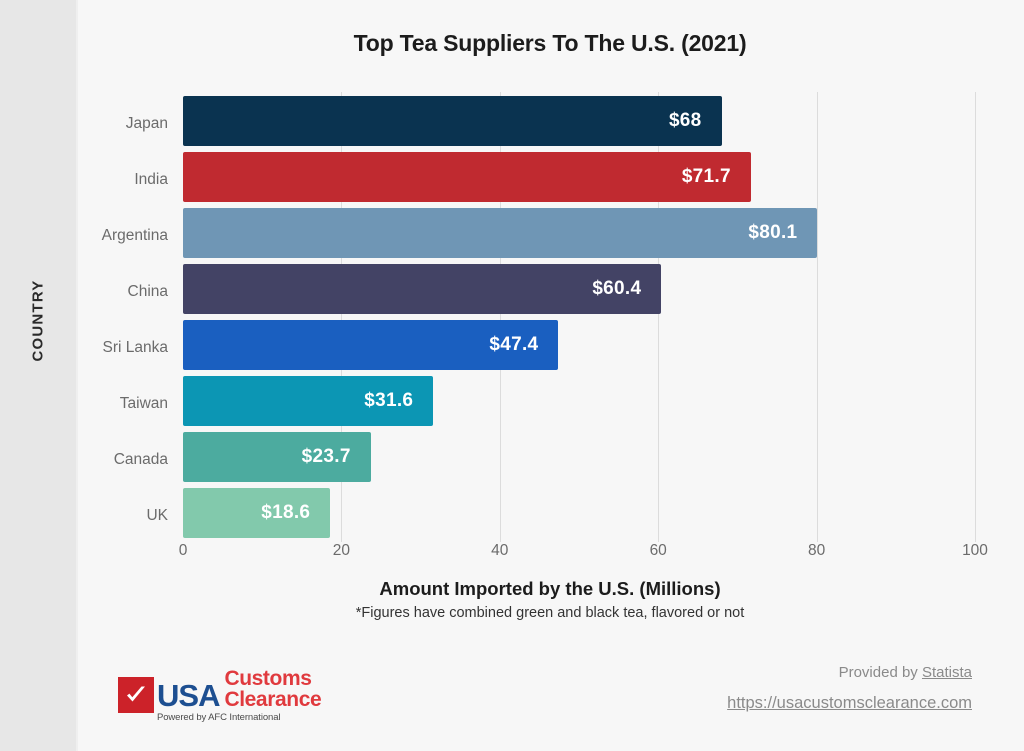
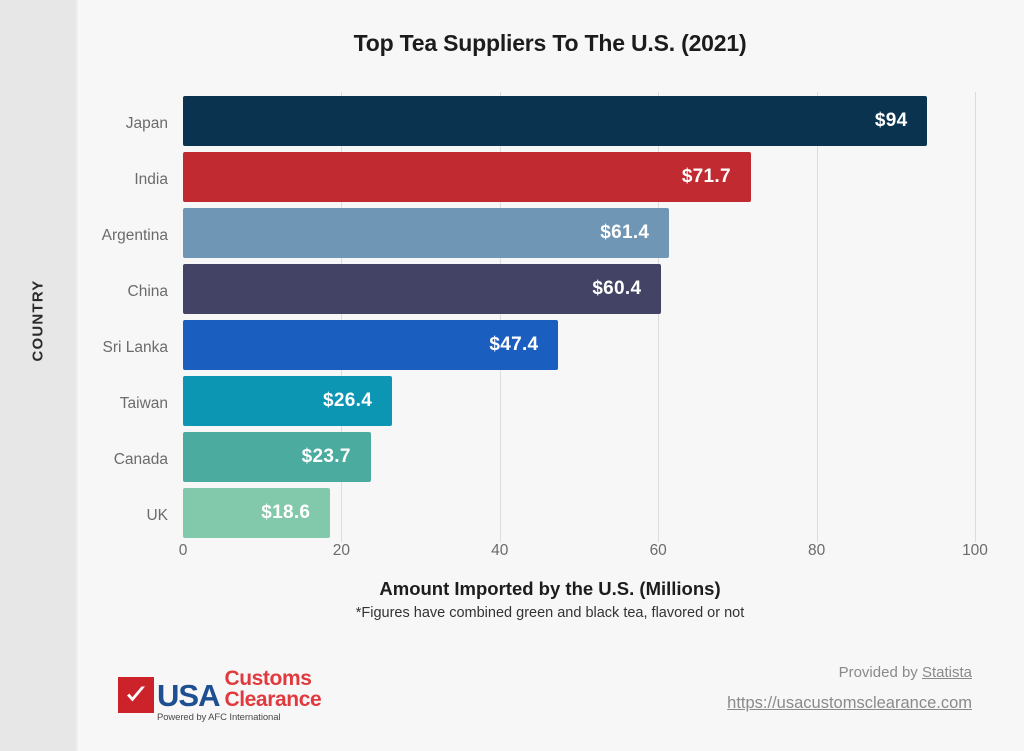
Japan: $68 -> $94
Argentina: $80.1 -> $61.4
Taiwan: $31.6 -> $26.4
